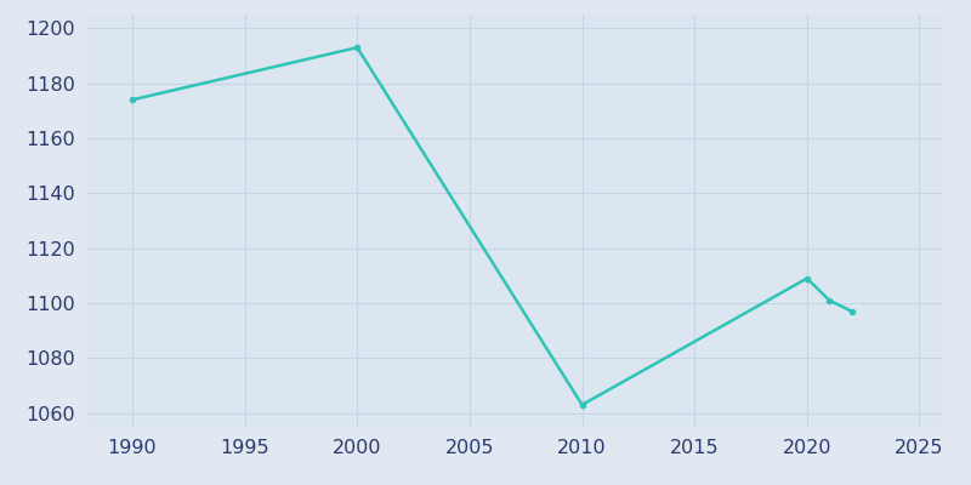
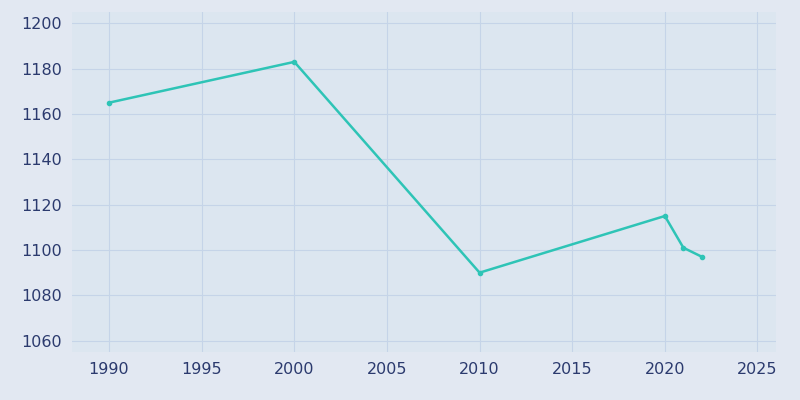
1990: 1174 -> 1165
2000: 1193 -> 1183
2010: 1063 -> 1090
2020: 1109 -> 1115
